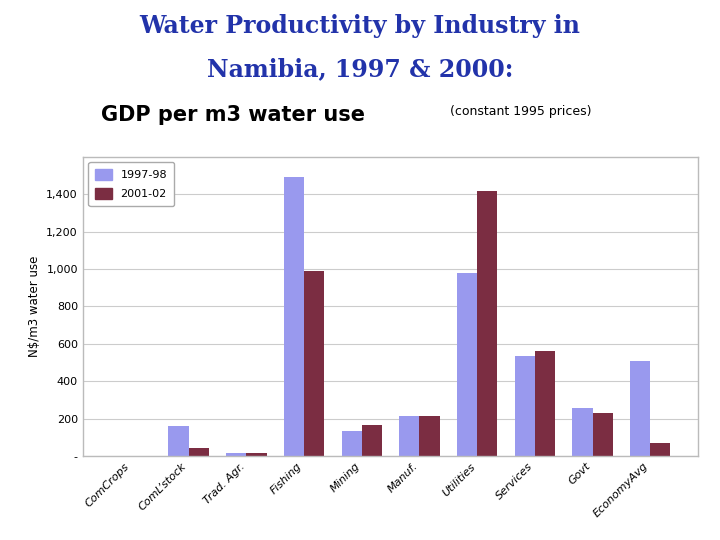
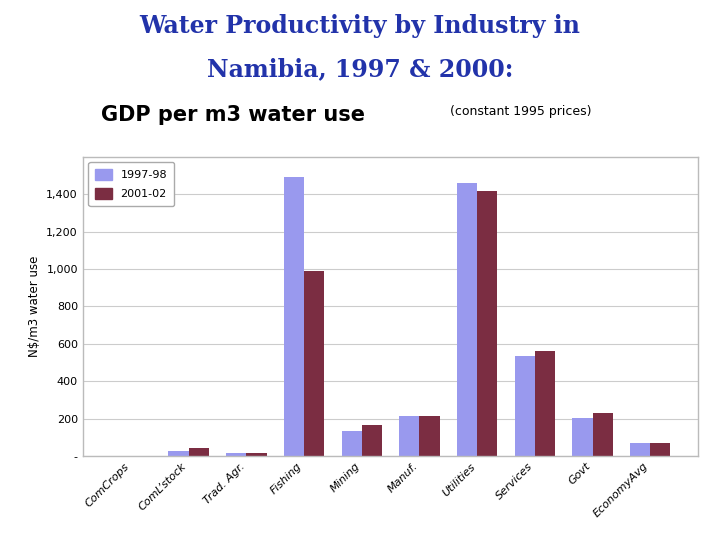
1997-98/ComL’stock: 160 -> 30
1997-98/Utilities: 980 -> 1,460
1997-98/Govt: 260 -> 200
1997-98/EconomyAvg: 510 -> 70
